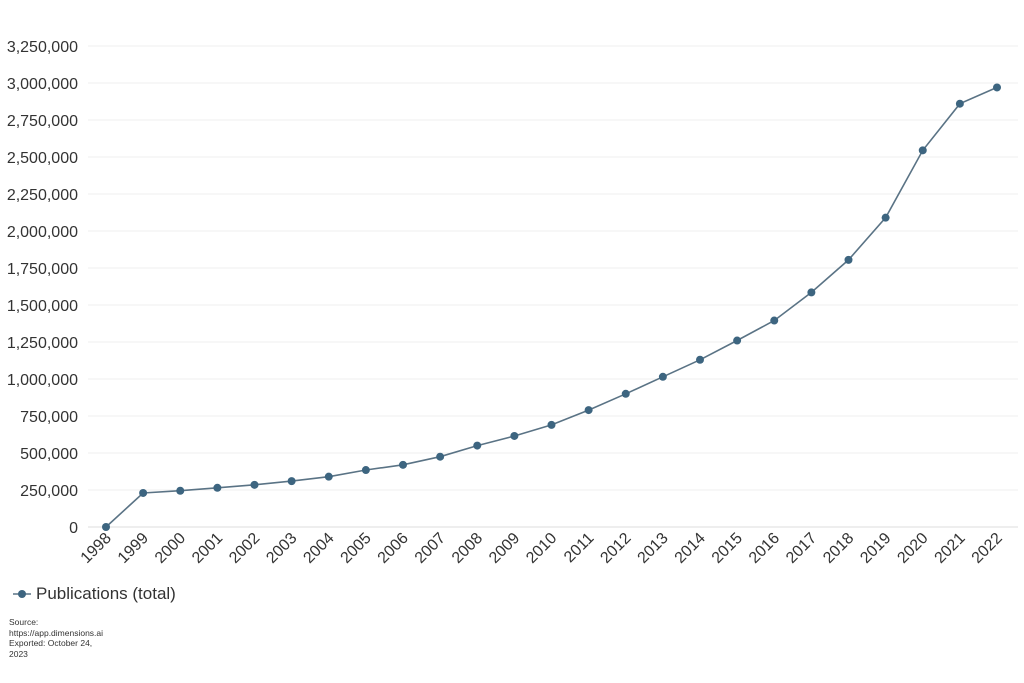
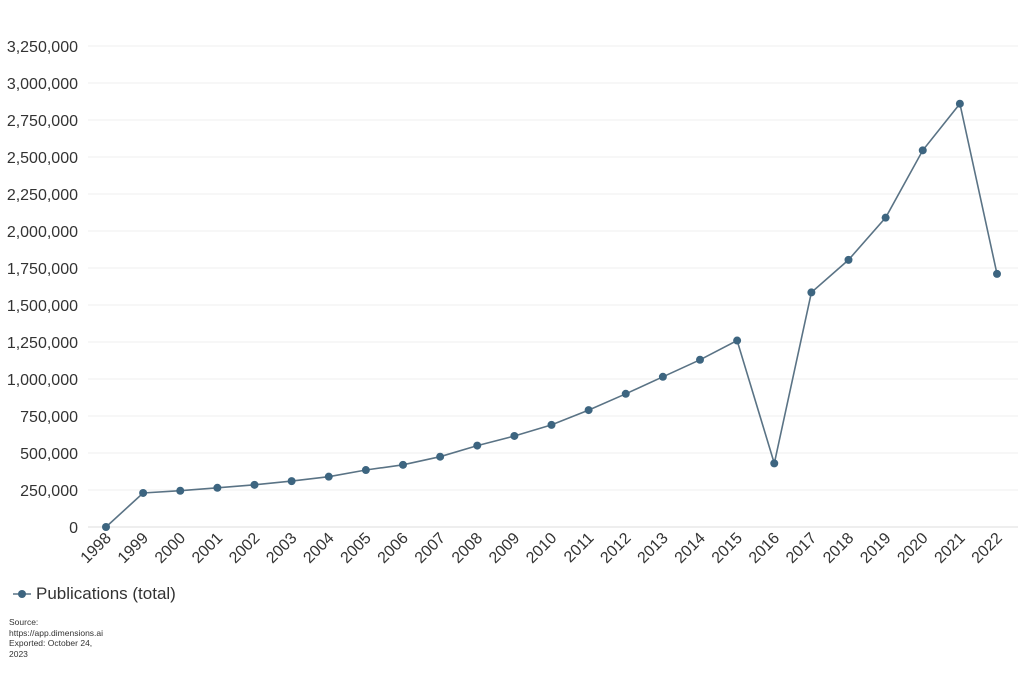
2016: 1400000 -> 430000
2022: 2970000 -> 1710000
